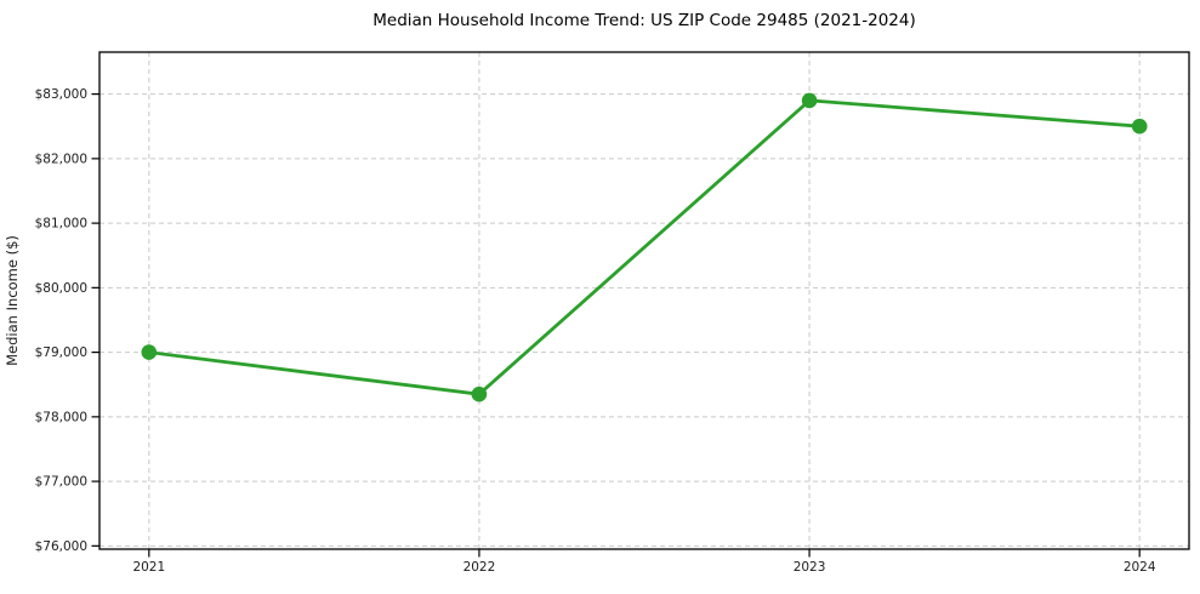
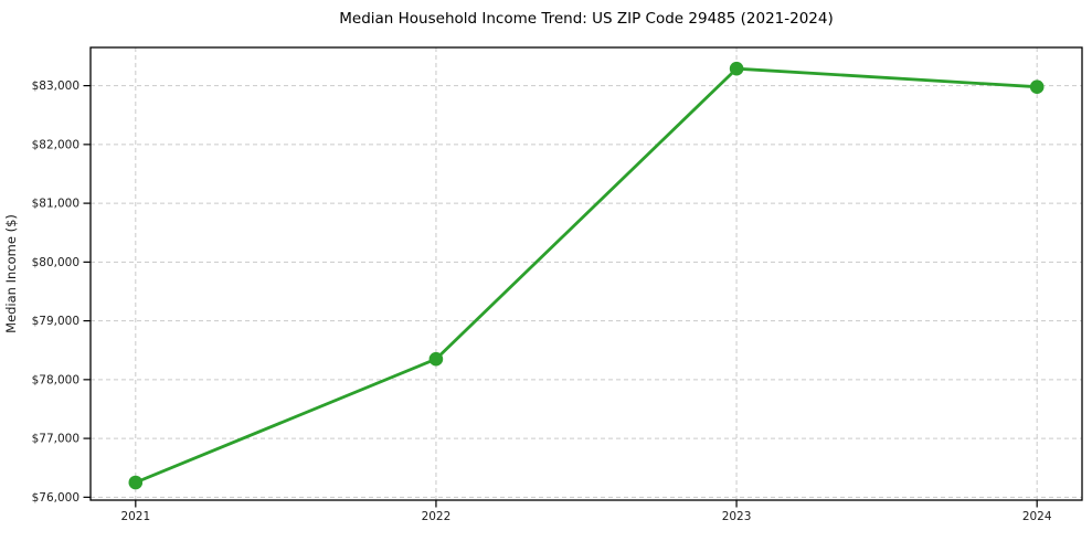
2021: $79000 -> $76200
2023: $82900 -> $83300
2024: $82500 -> $83000
